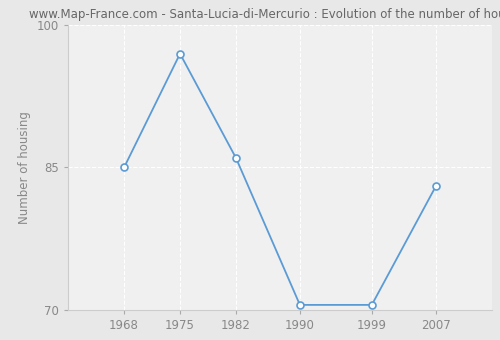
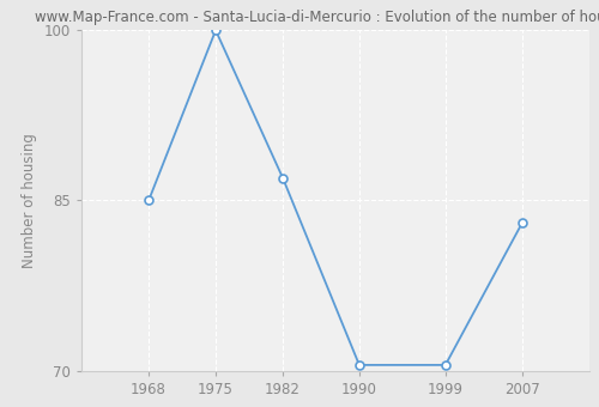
1975: 97.0 -> 100.0
1982: 86.0 -> 87.0
